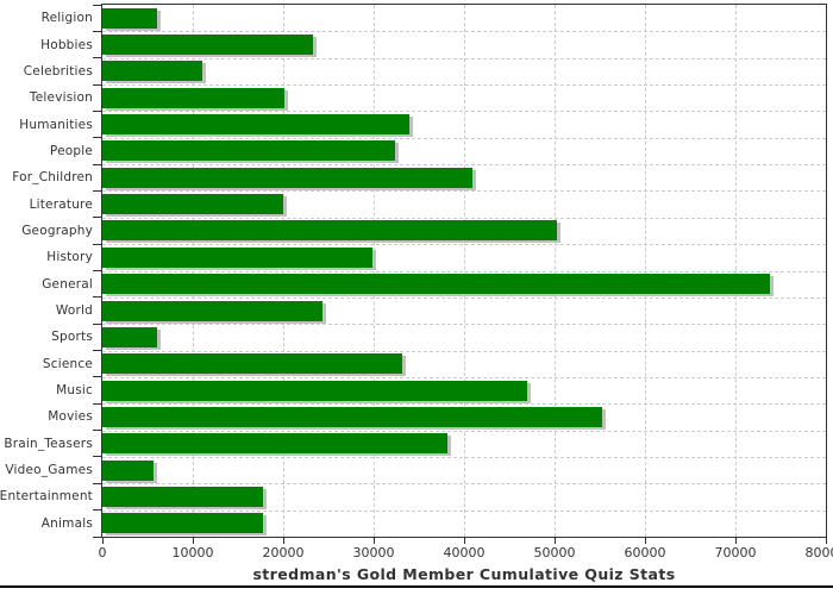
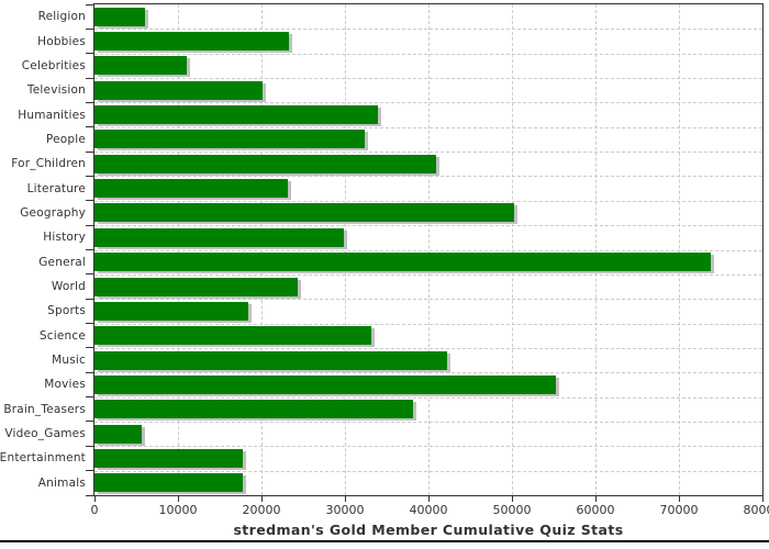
Literature: 20000 -> 23000
Sports: 6000 -> 18000
Music: 47000 -> 42000
